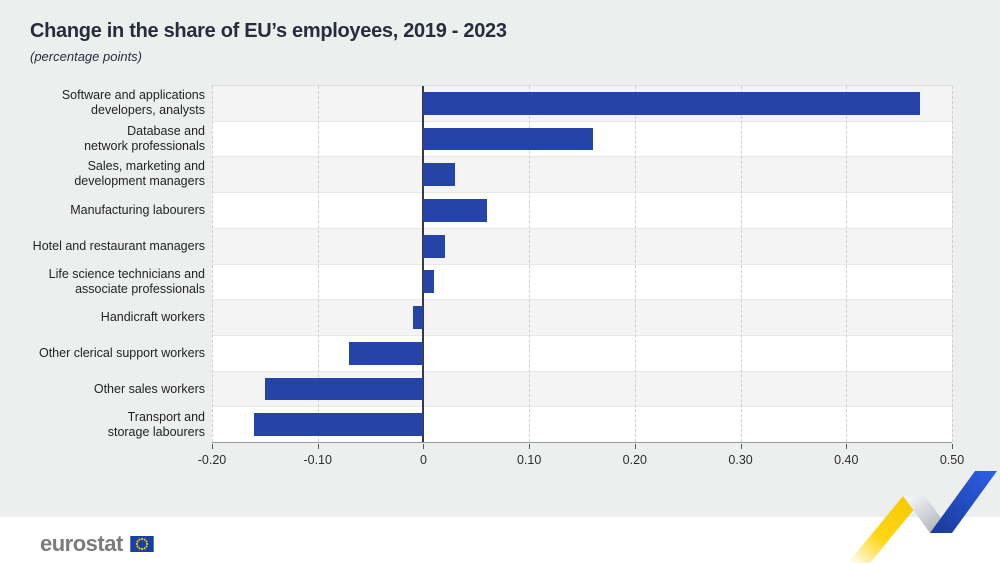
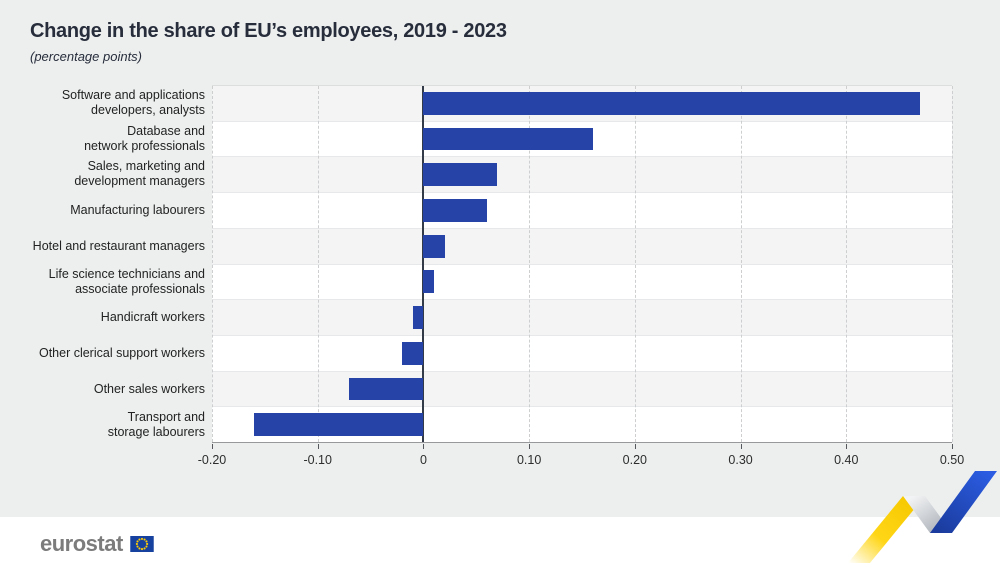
Sales, marketing and development managers: 0.03 -> 0.07
Other clerical support workers: -0.07 -> -0.02
Other sales workers: -0.15 -> -0.07
